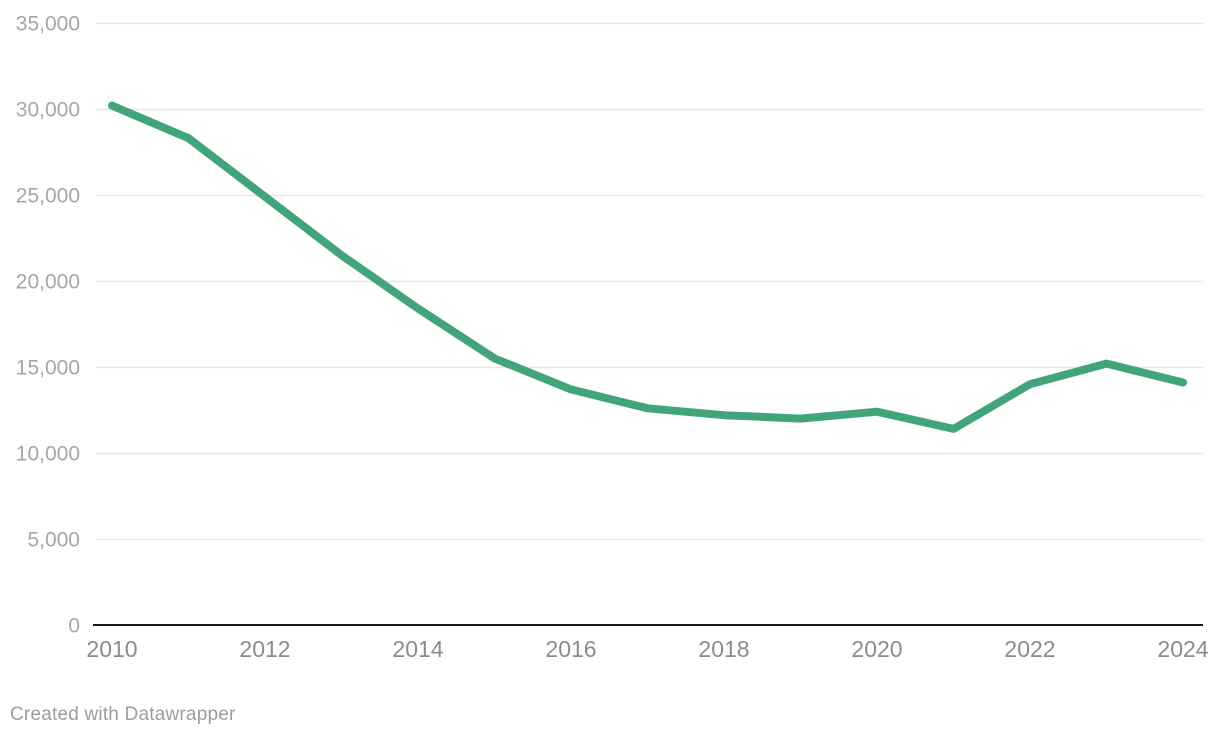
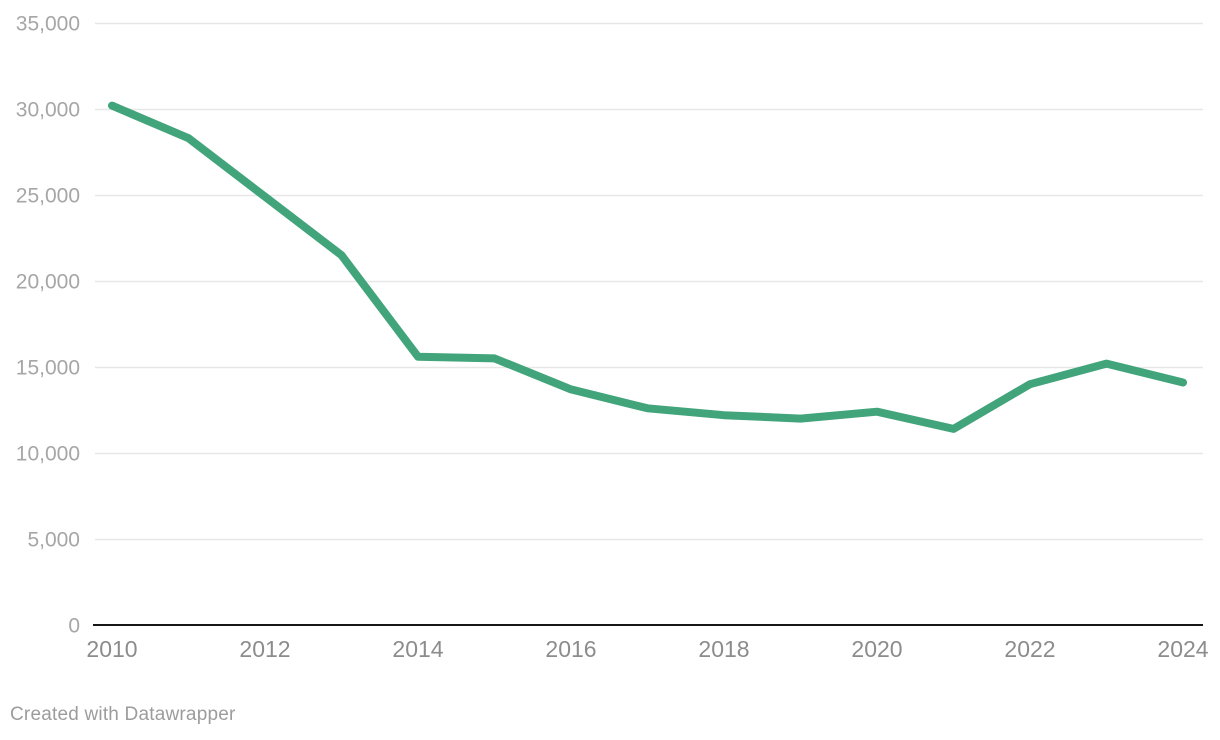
2014: 18400 -> 15600
